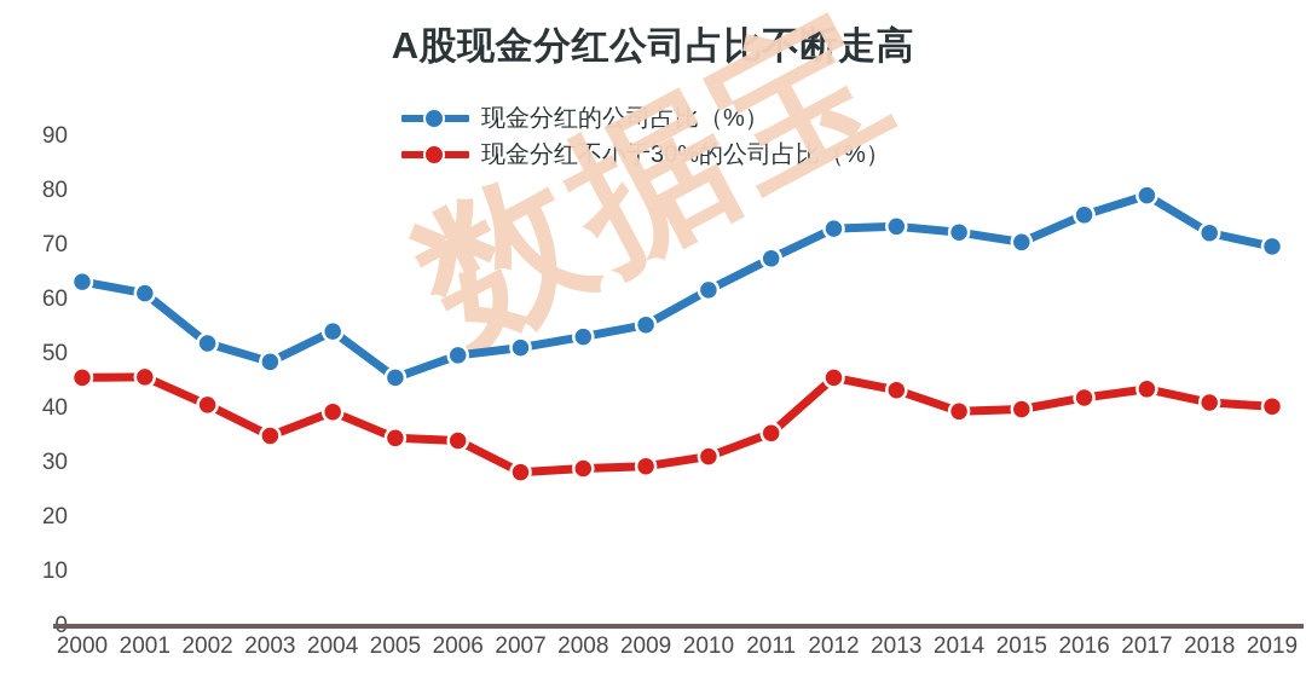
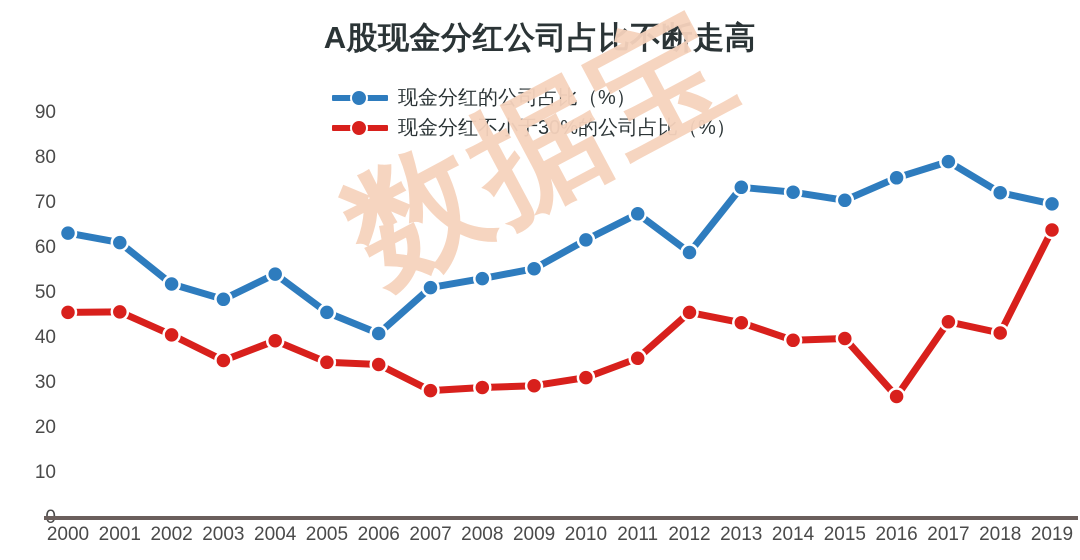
现金分红的公司占比（%）/2006: 50 -> 41
现金分红的公司占比（%）/2012: 73 -> 59
现金分红不小于30%的公司占比（%）/2016: 42 -> 27
现金分红不小于30%的公司占比（%）/2019: 40 -> 64
